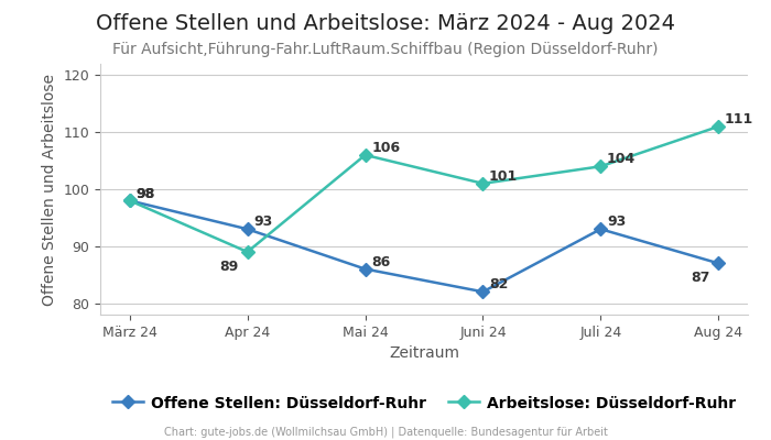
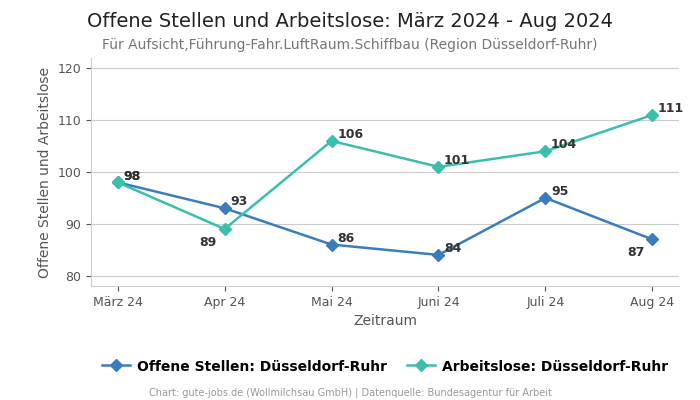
Offene Stellen: Düsseldorf-Ruhr/Juni 24: 82 -> 84
Offene Stellen: Düsseldorf-Ruhr/Juli 24: 93 -> 95
